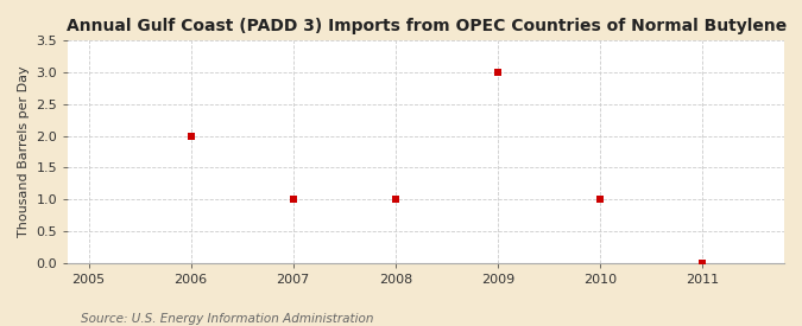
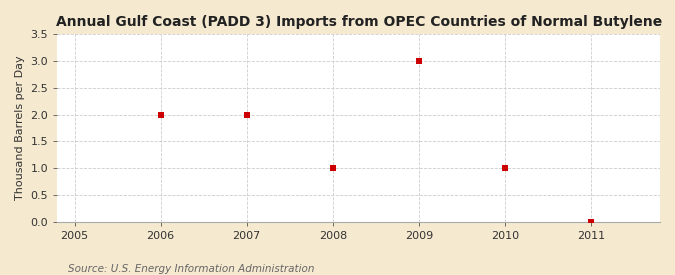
2007: 1 -> 2
